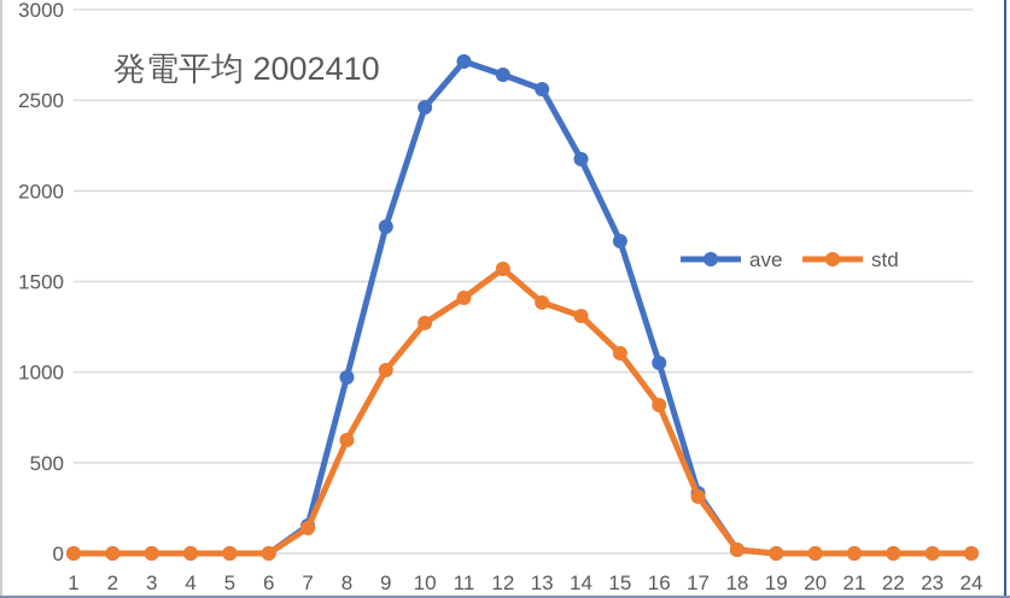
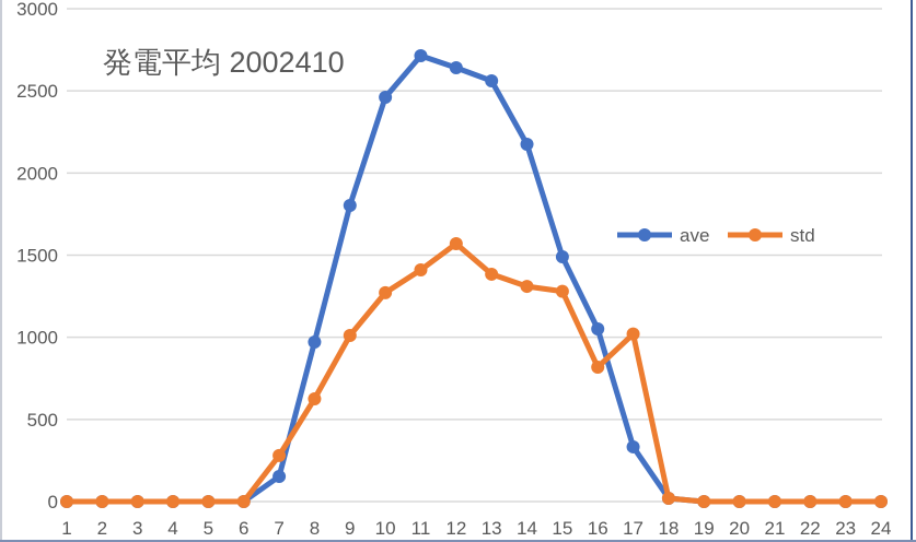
std/7: 140 -> 280
ave/15: 1720 -> 1490
std/15: 1100 -> 1280
std/17: 310 -> 1020
